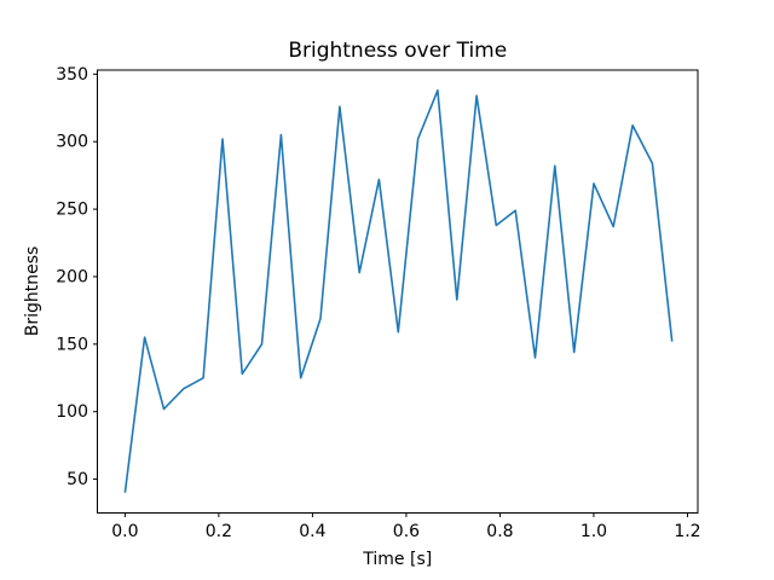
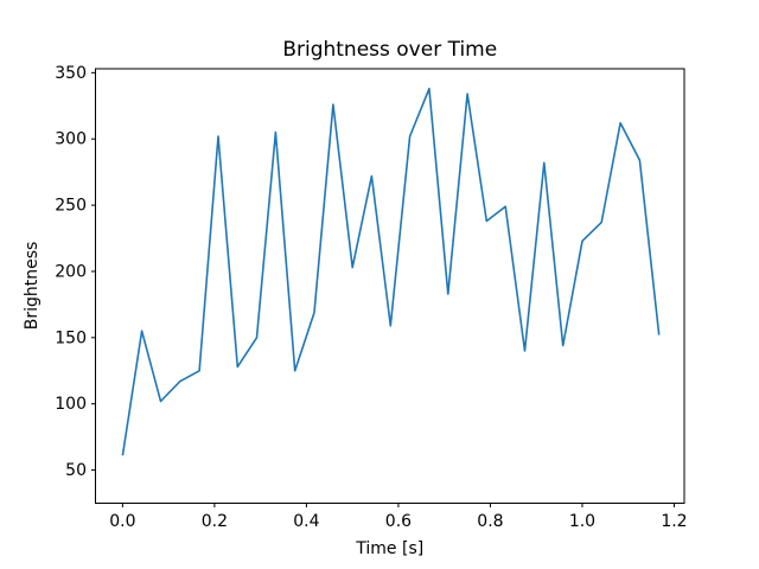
0.0: 40 -> 61
1.0: 269 -> 223
